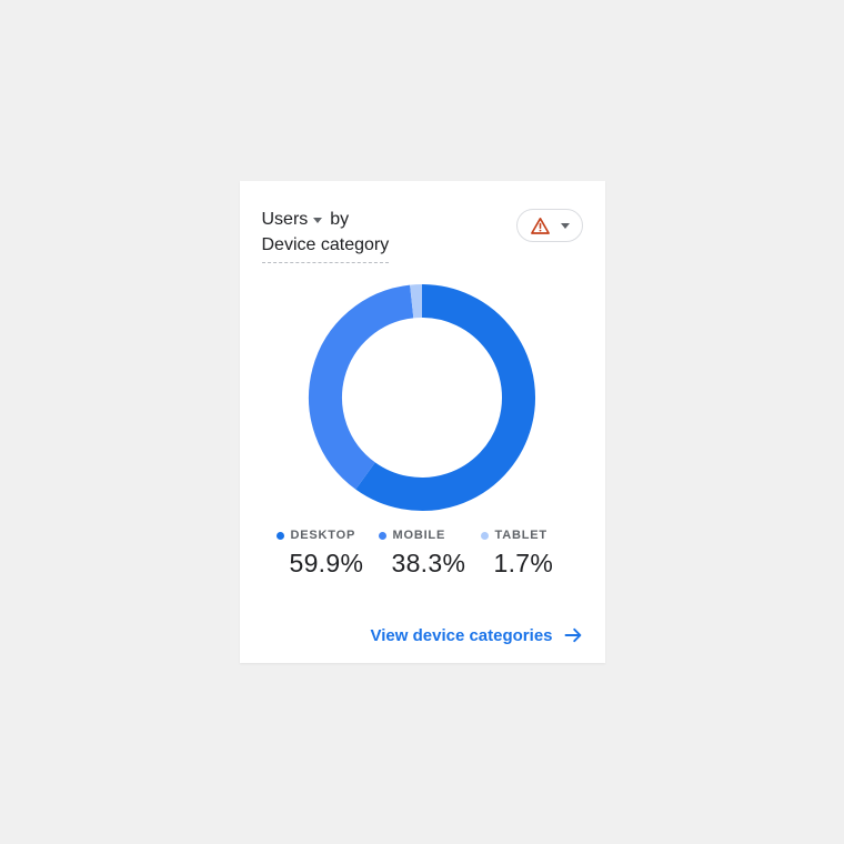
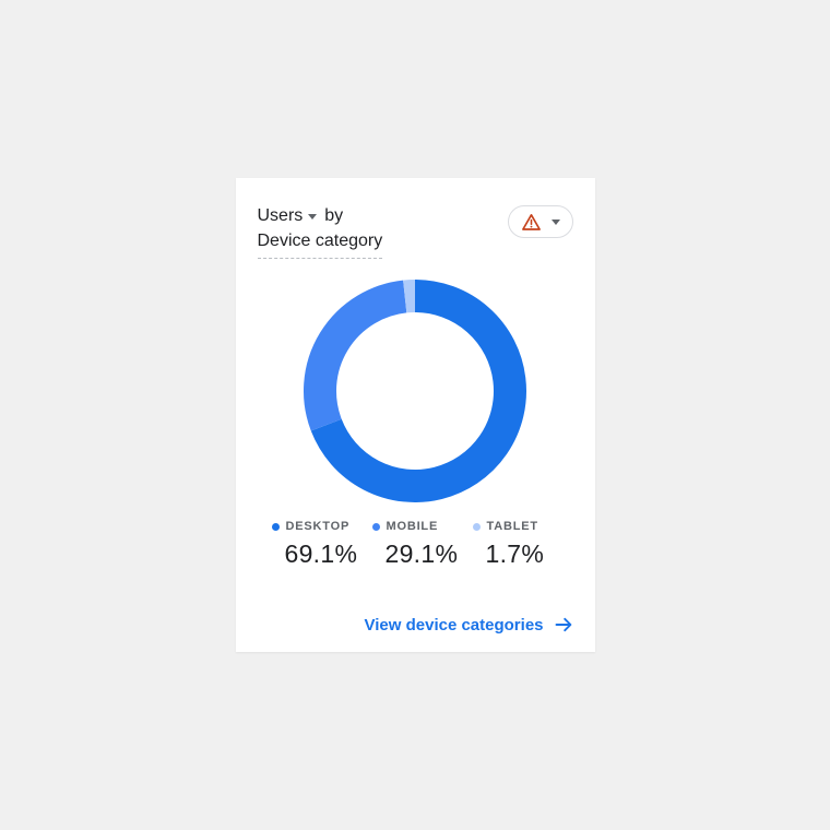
DESKTOP: 59.9% -> 69.1%
MOBILE: 38.3% -> 29.1%
